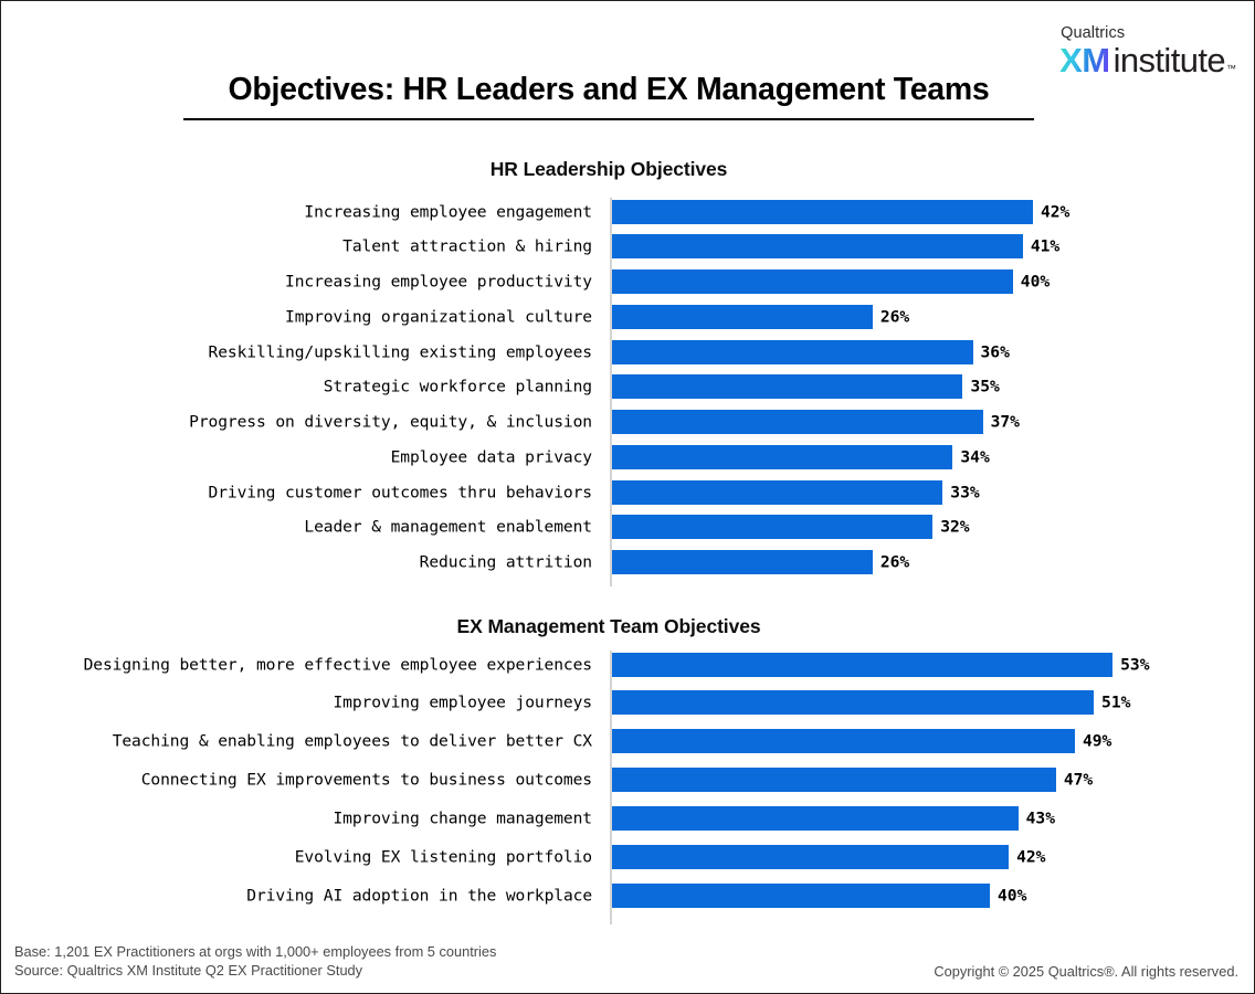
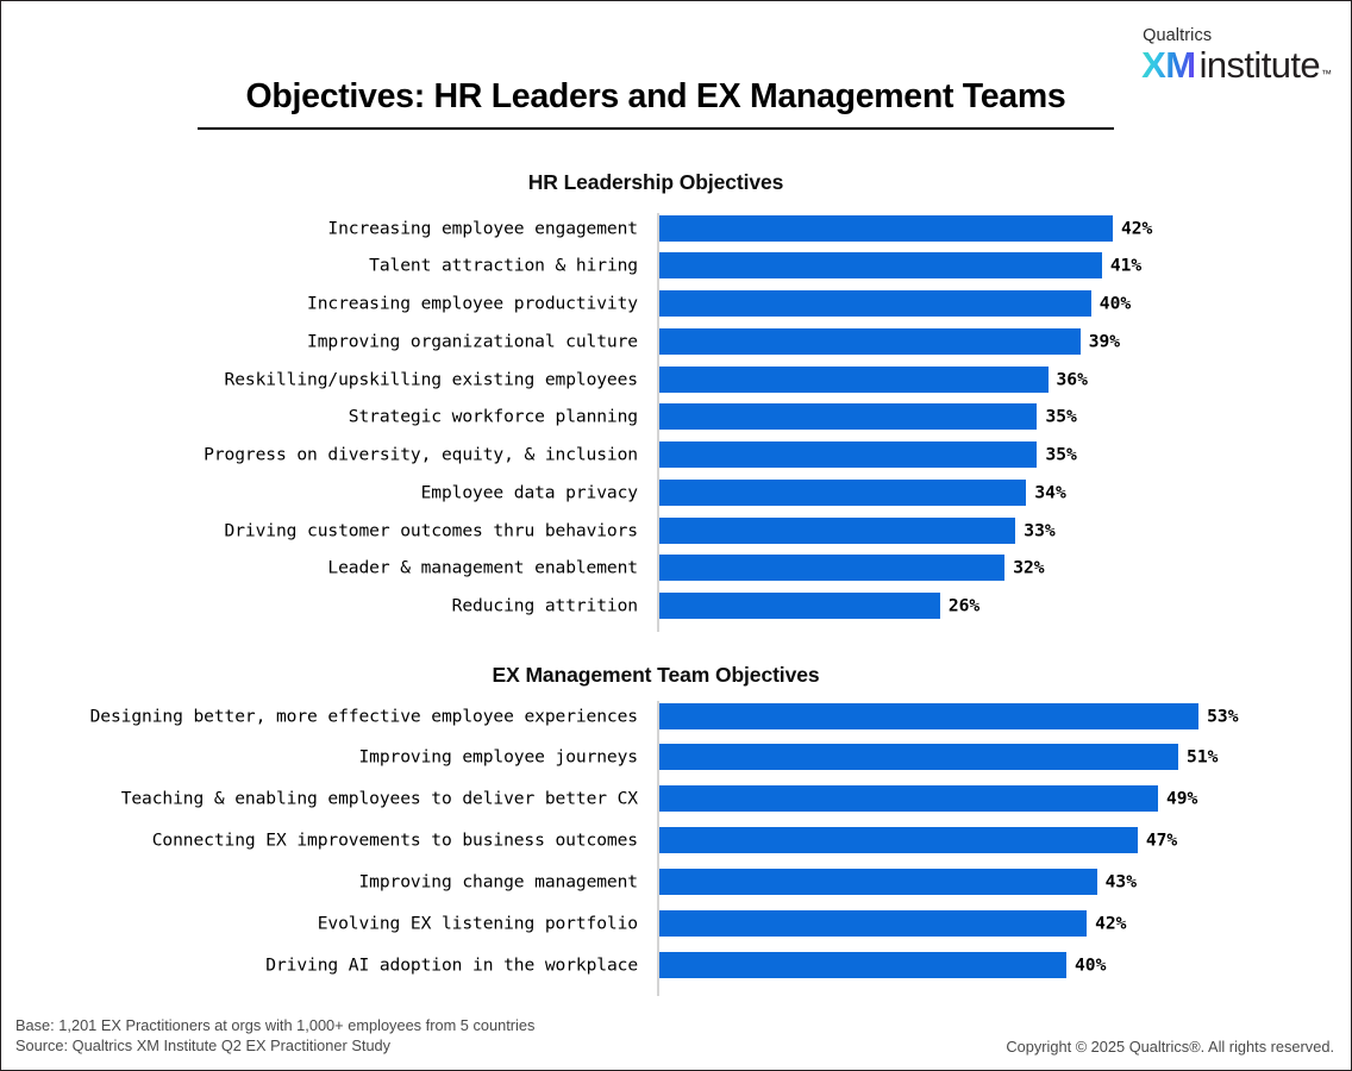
HR Leadership Objectives/Improving organizational culture: 26% -> 39%
HR Leadership Objectives/Progress on diversity, equity, & inclusion: 37% -> 35%
